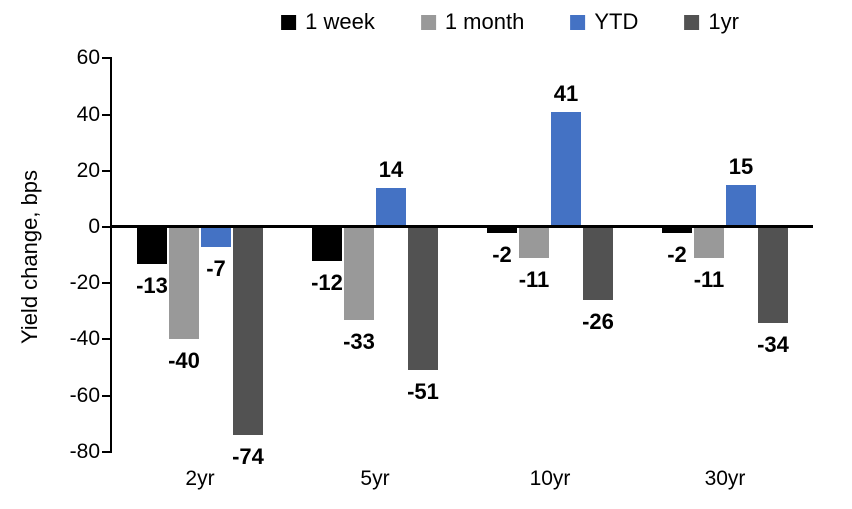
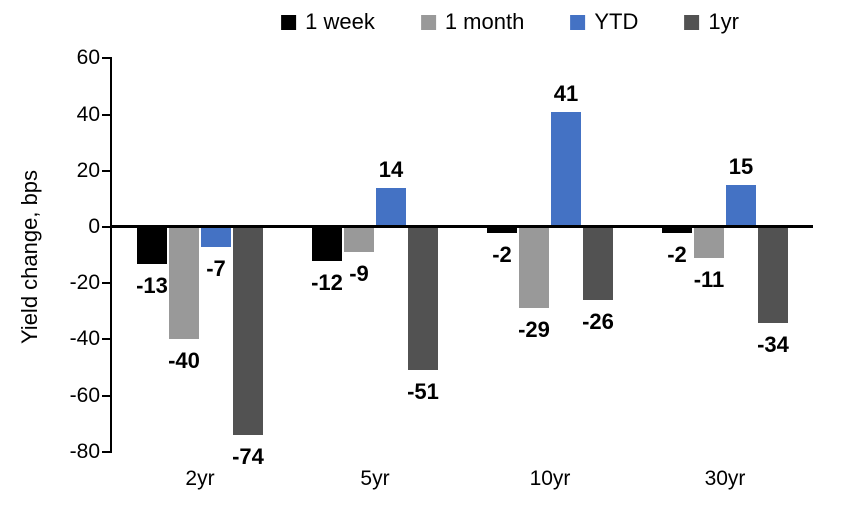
1 month/5yr: -33 -> -9
1 month/10yr: -11 -> -29
